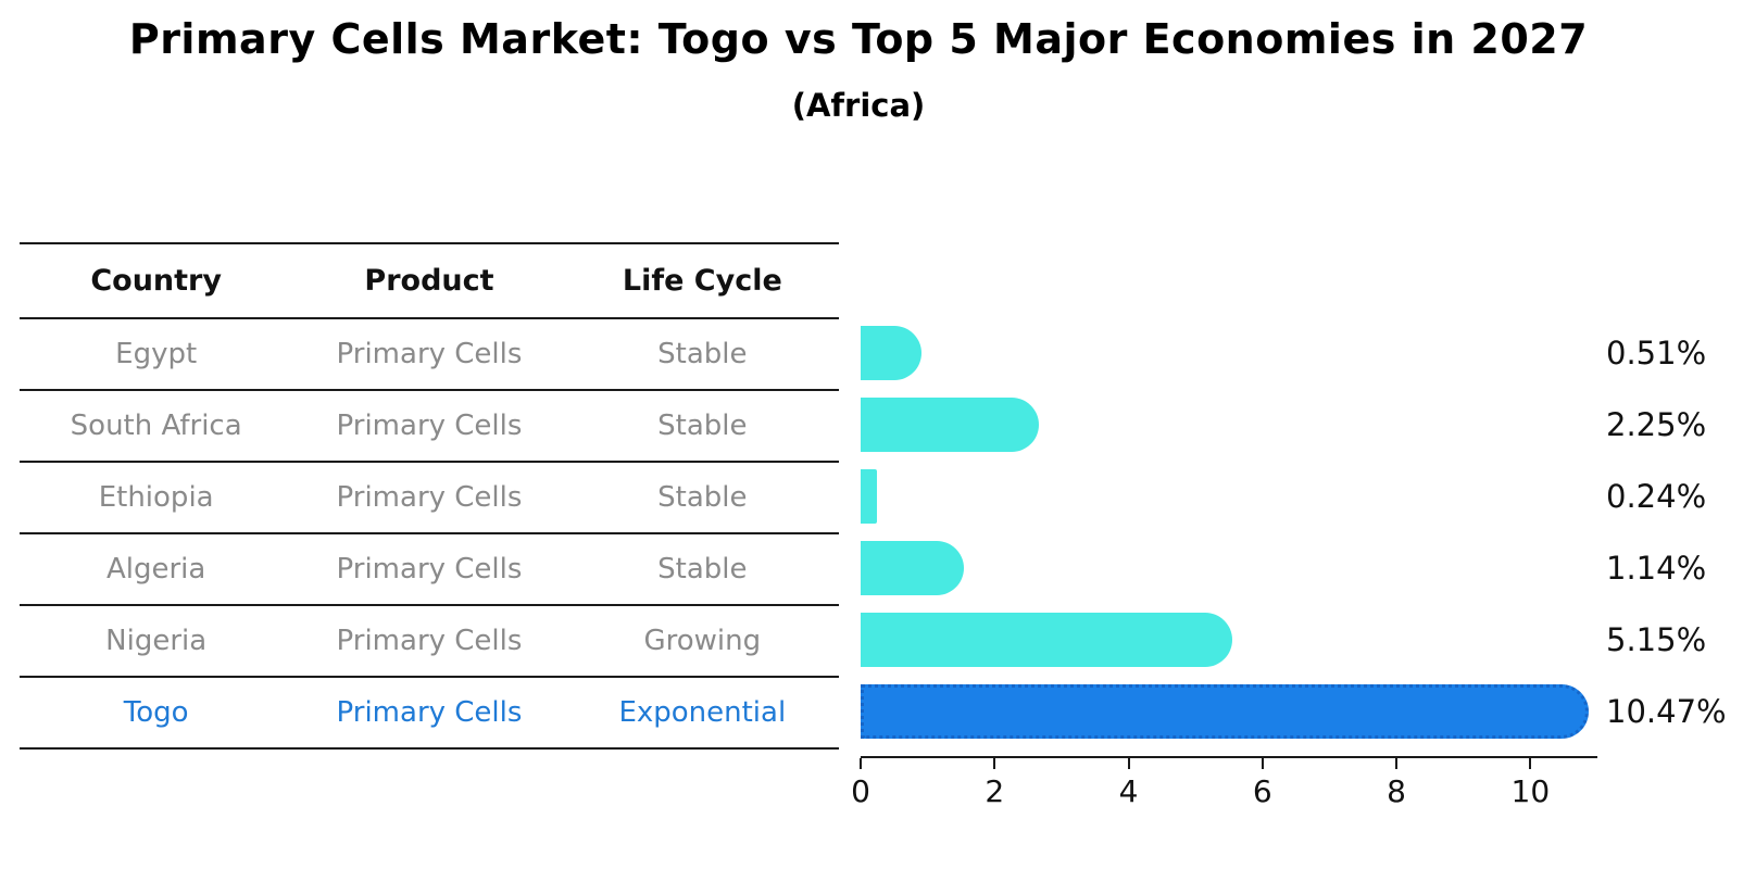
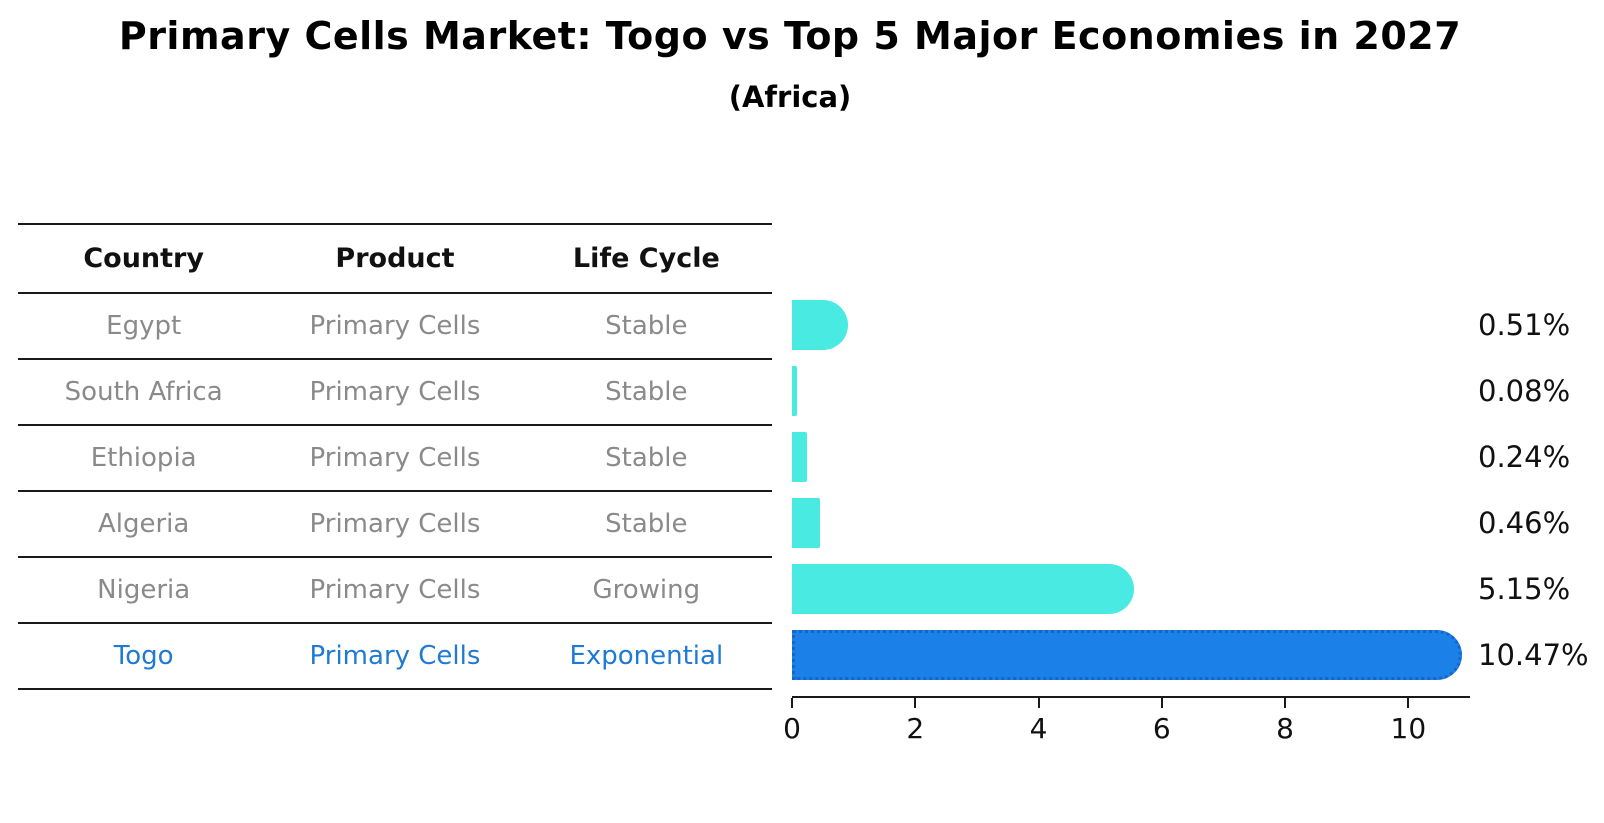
South Africa: 2.25% -> 0.08%
Algeria: 1.14% -> 0.46%
